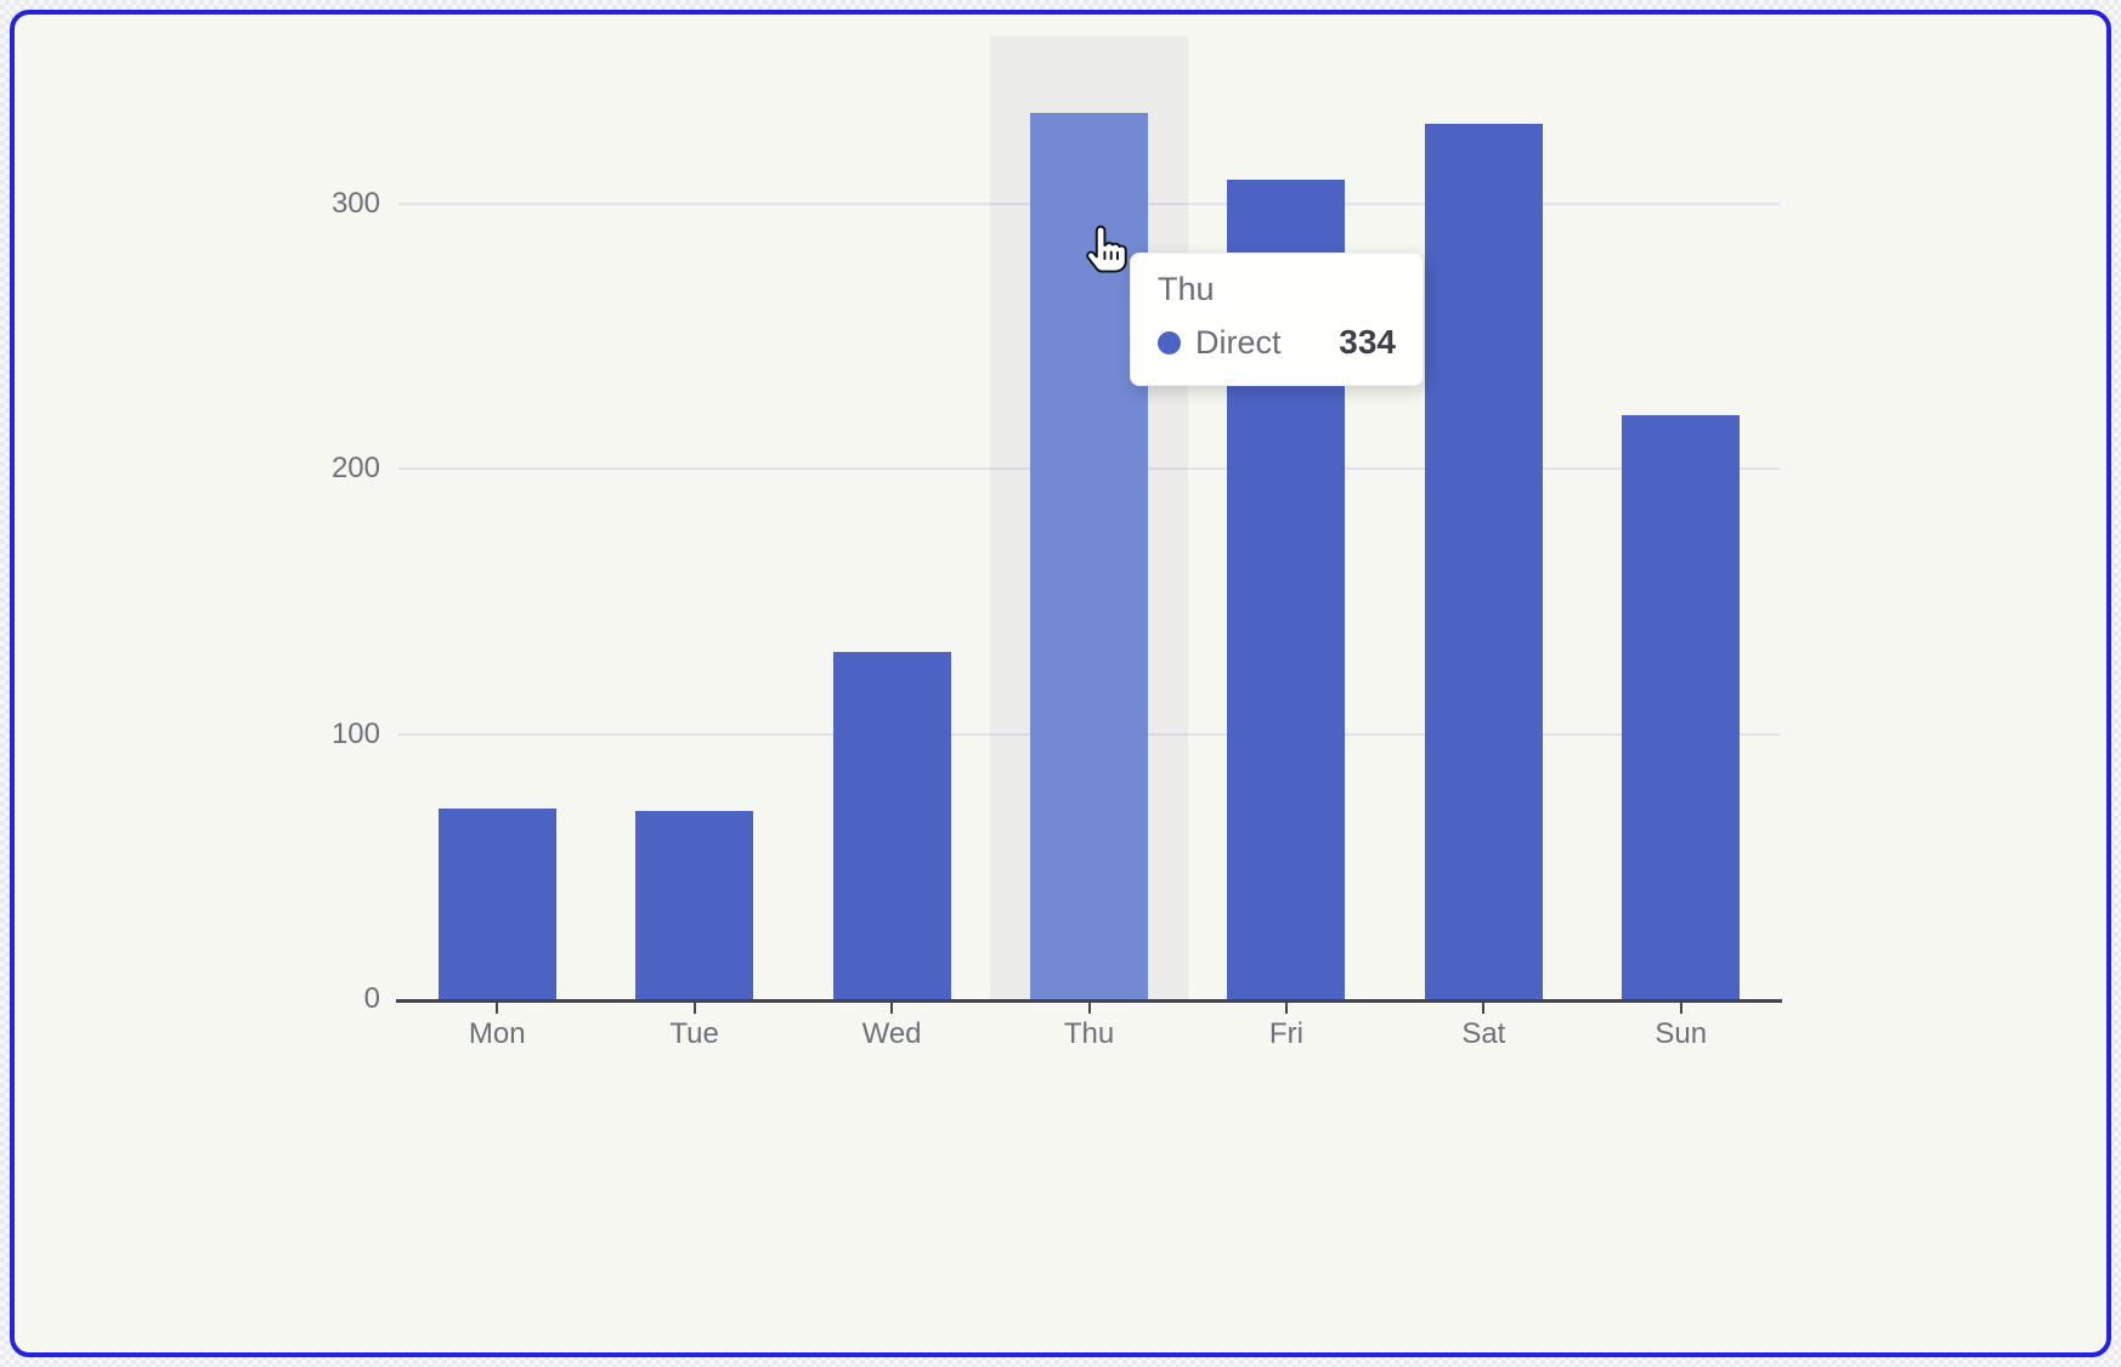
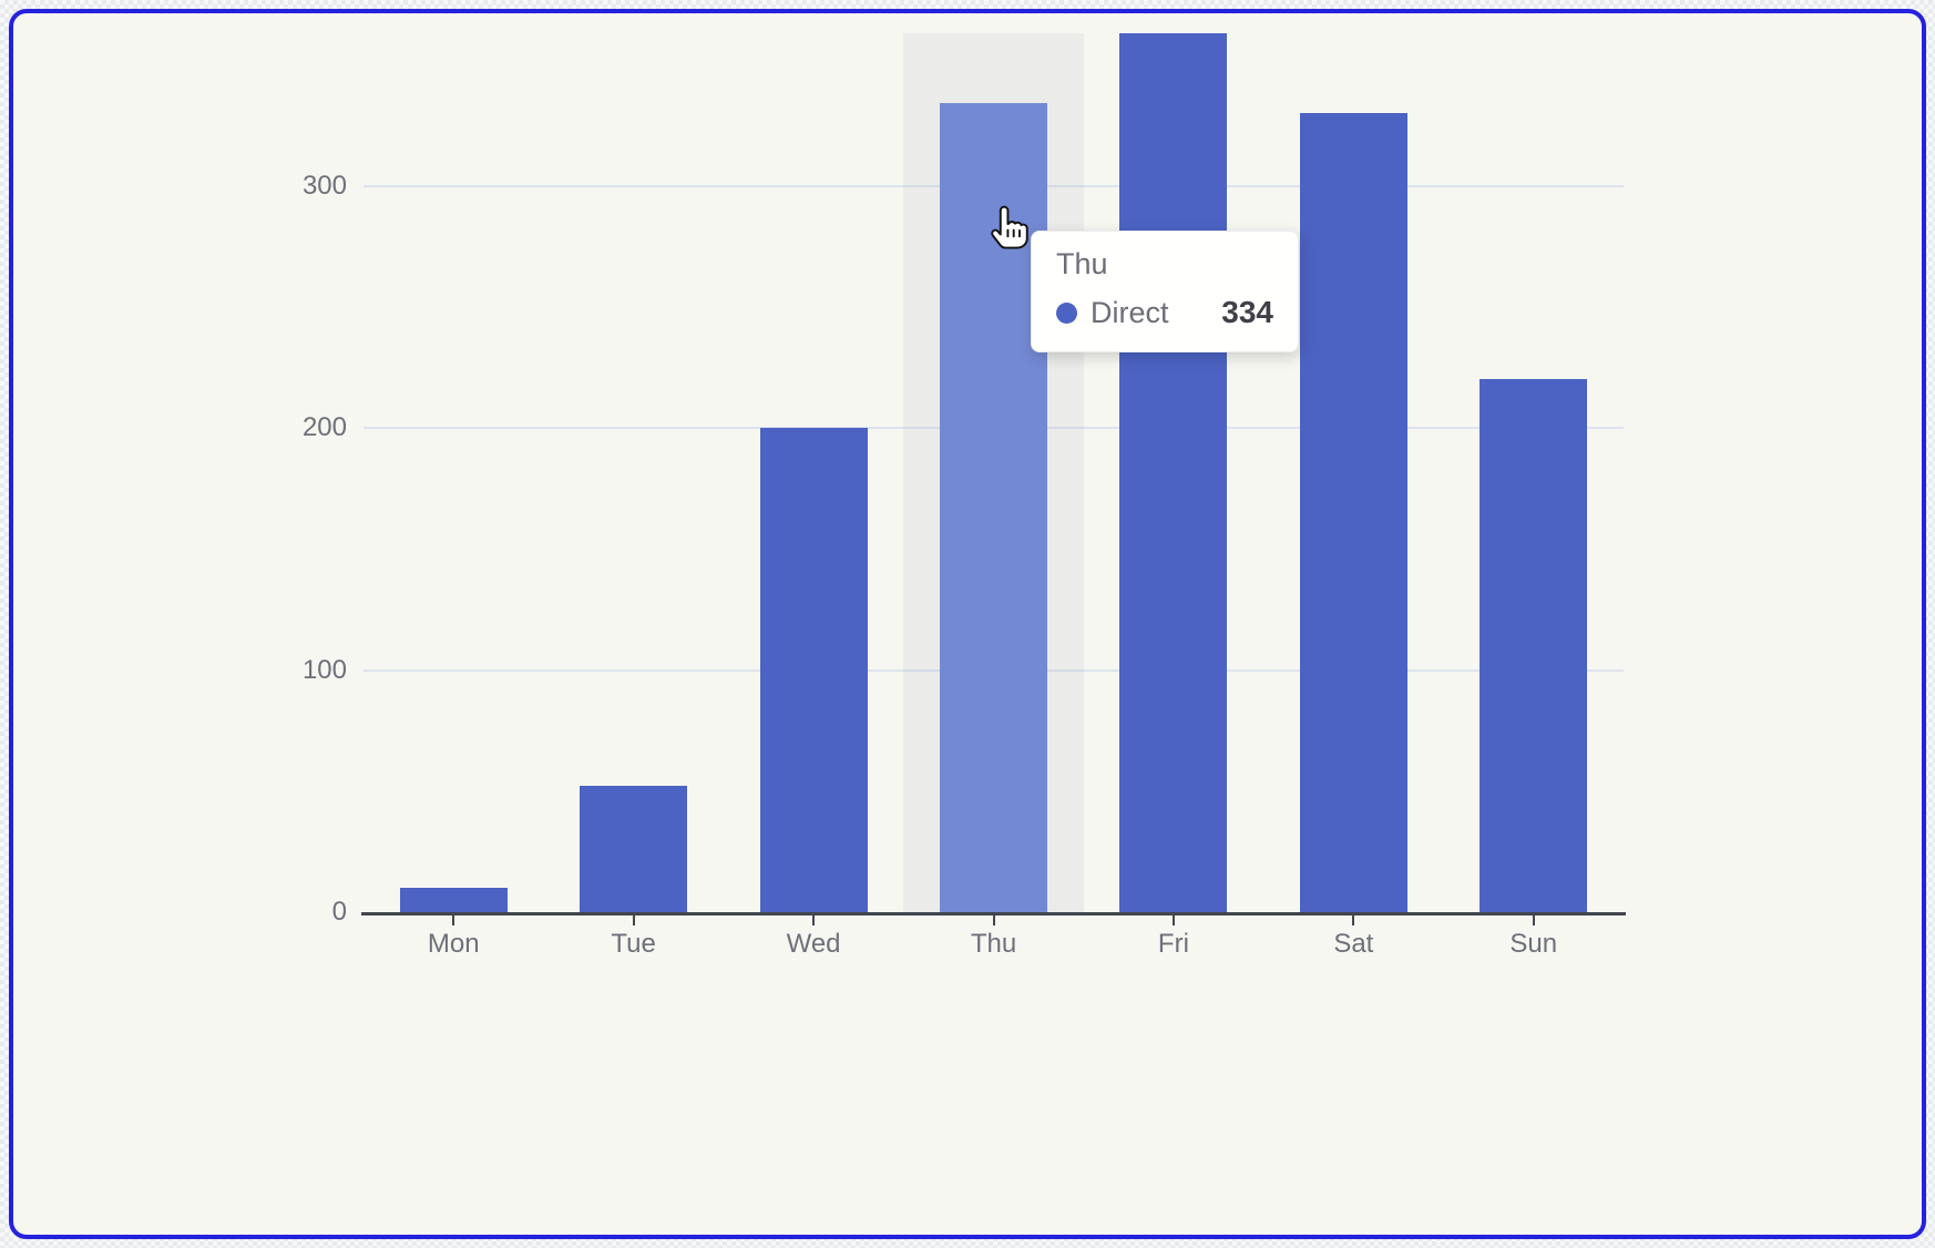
Mon: 72 -> 10
Tue: 71 -> 52
Wed: 131 -> 200
Fri: 309 -> 363
